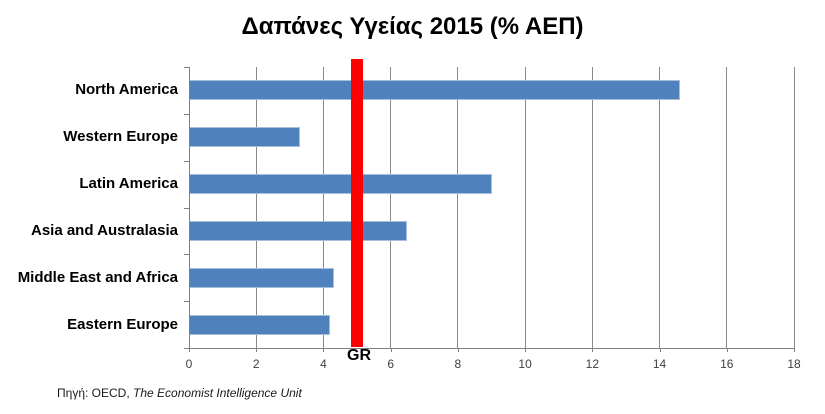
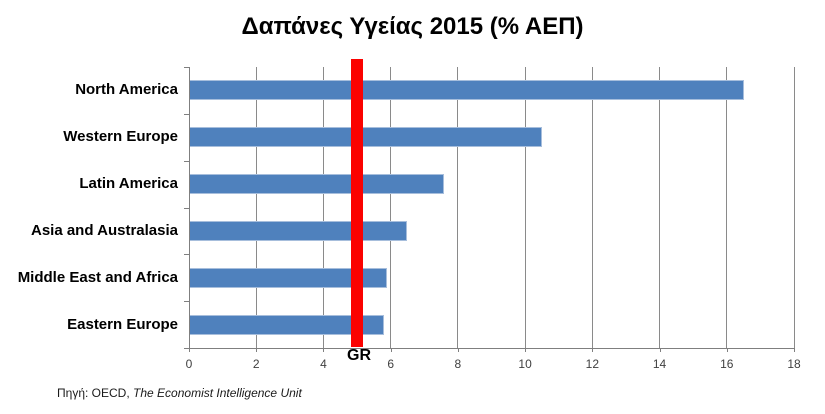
North America: 14.6 -> 16.5
Western Europe: 3.3 -> 10.5
Latin America: 9.0 -> 7.6
Middle East and Africa: 4.3 -> 5.9
Eastern Europe: 4.2 -> 5.8
